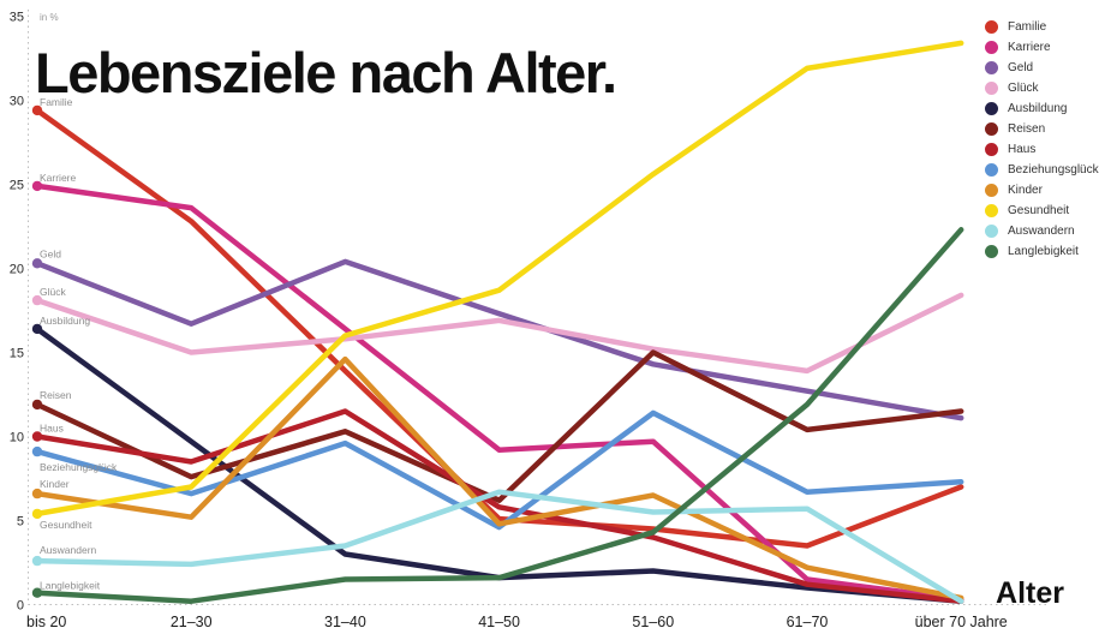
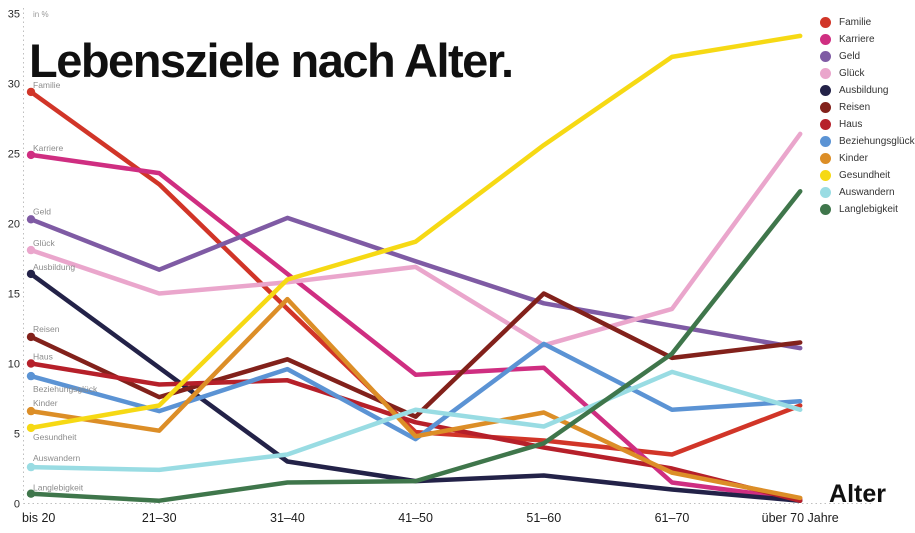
Haus/31–40: 11.5 -> 8.8
Glück/51–60: 15.2 -> 11.3
Haus/61–70: 1.2 -> 2.5
Auswandern/61–70: 5.7 -> 9.4
Langlebigkeit/61–70: 11.9 -> 10.7
Glück/über 70 Jahre: 18.4 -> 26.4
Auswandern/über 70 Jahre: 0.2 -> 6.7
